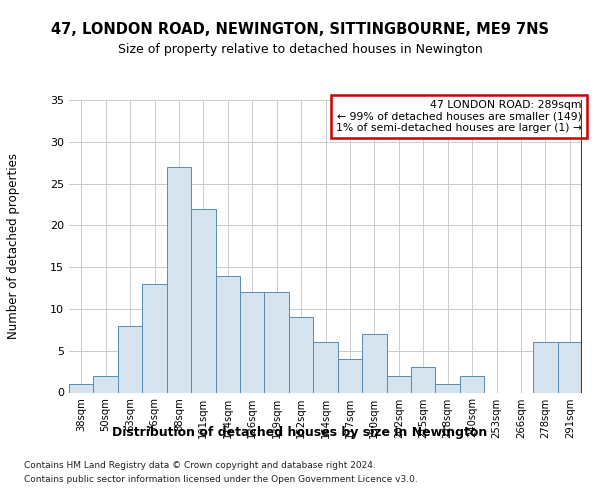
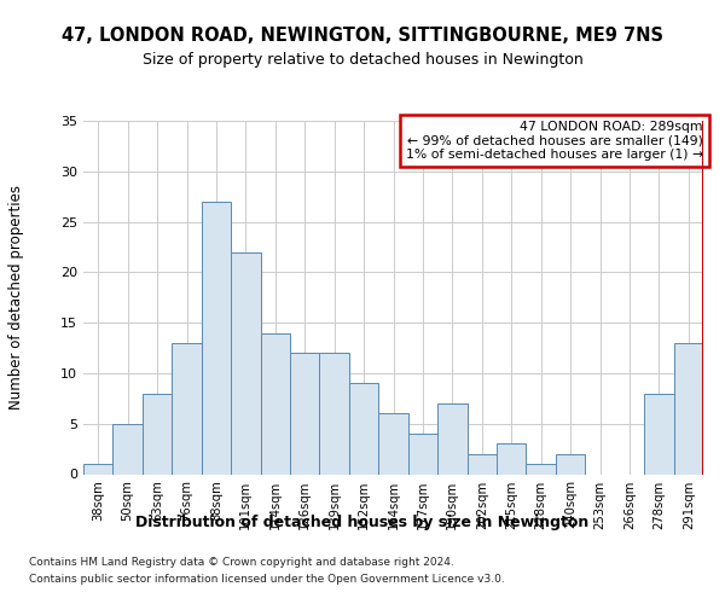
50sqm: 2 -> 5
278sqm: 6 -> 8
291sqm: 6 -> 13
